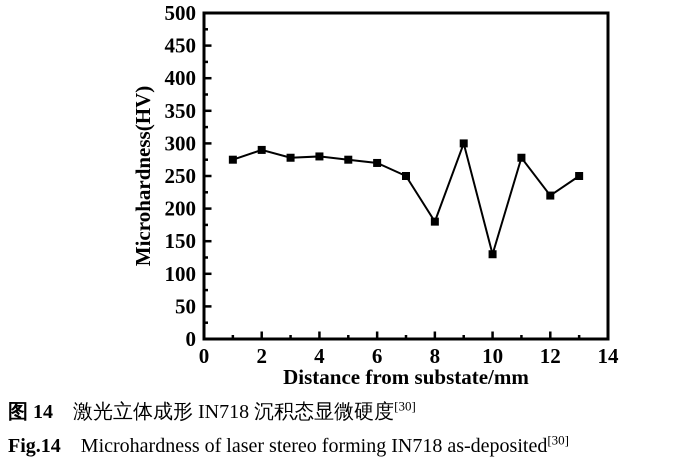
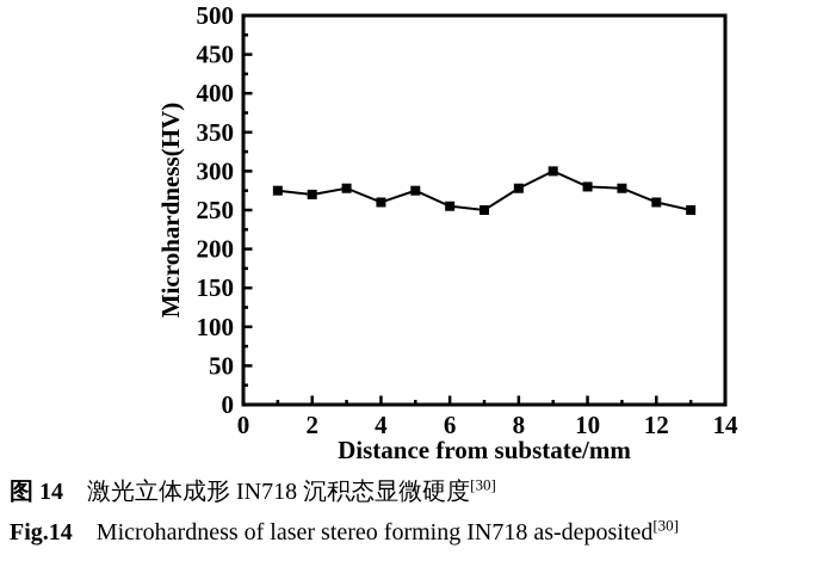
2: 290 -> 270
4: 280 -> 260
6: 270 -> 260
8: 180 -> 280
10: 130 -> 280
12: 220 -> 260
